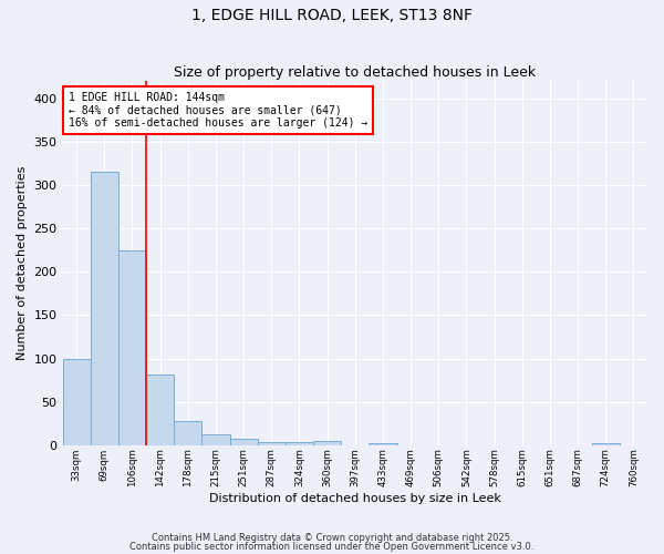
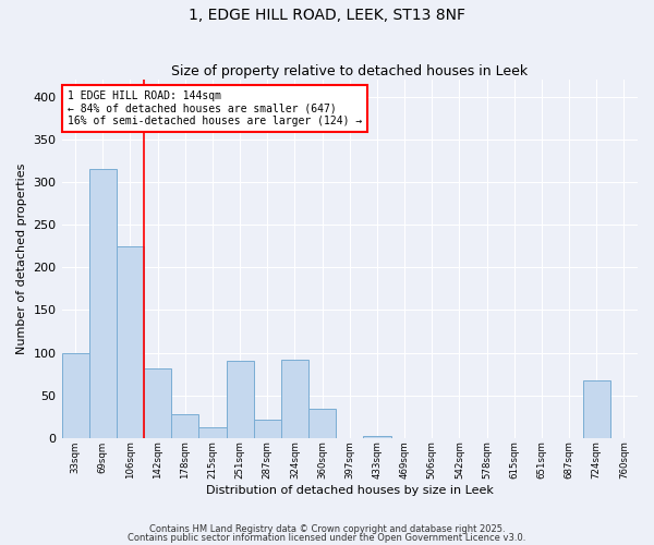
251sqm: 7 -> 90
287sqm: 4 -> 22
324sqm: 3 -> 92
360sqm: 5 -> 34
724sqm: 2 -> 68
